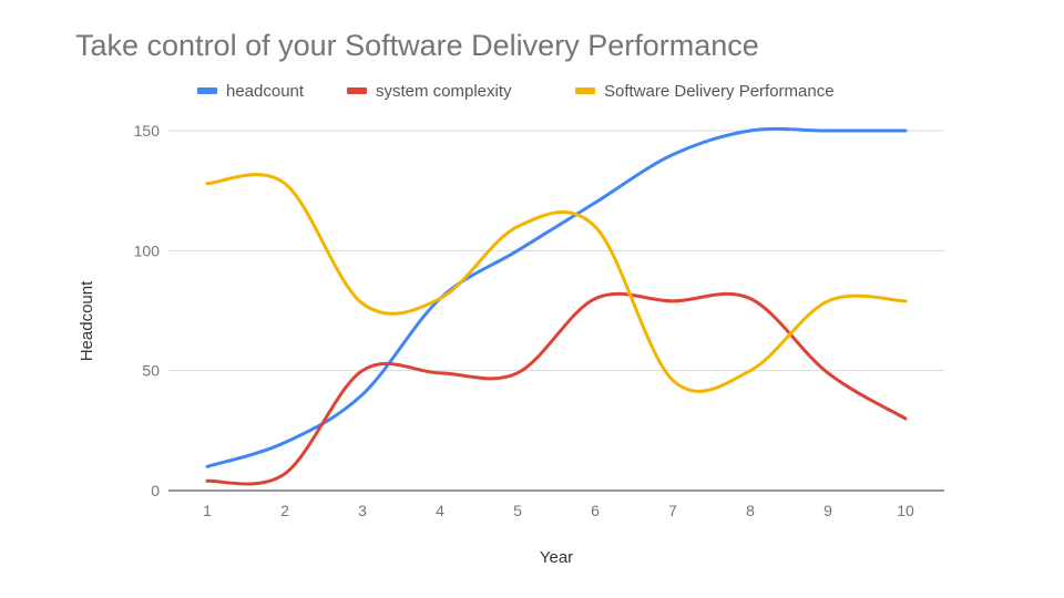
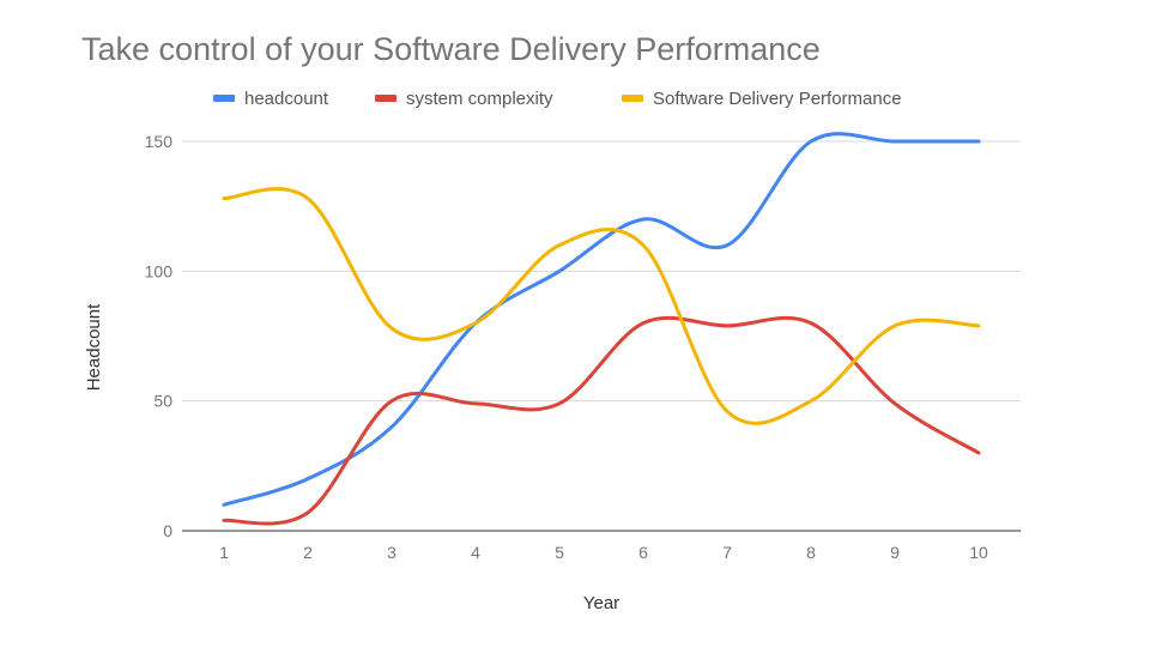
headcount/7: 140 -> 110
